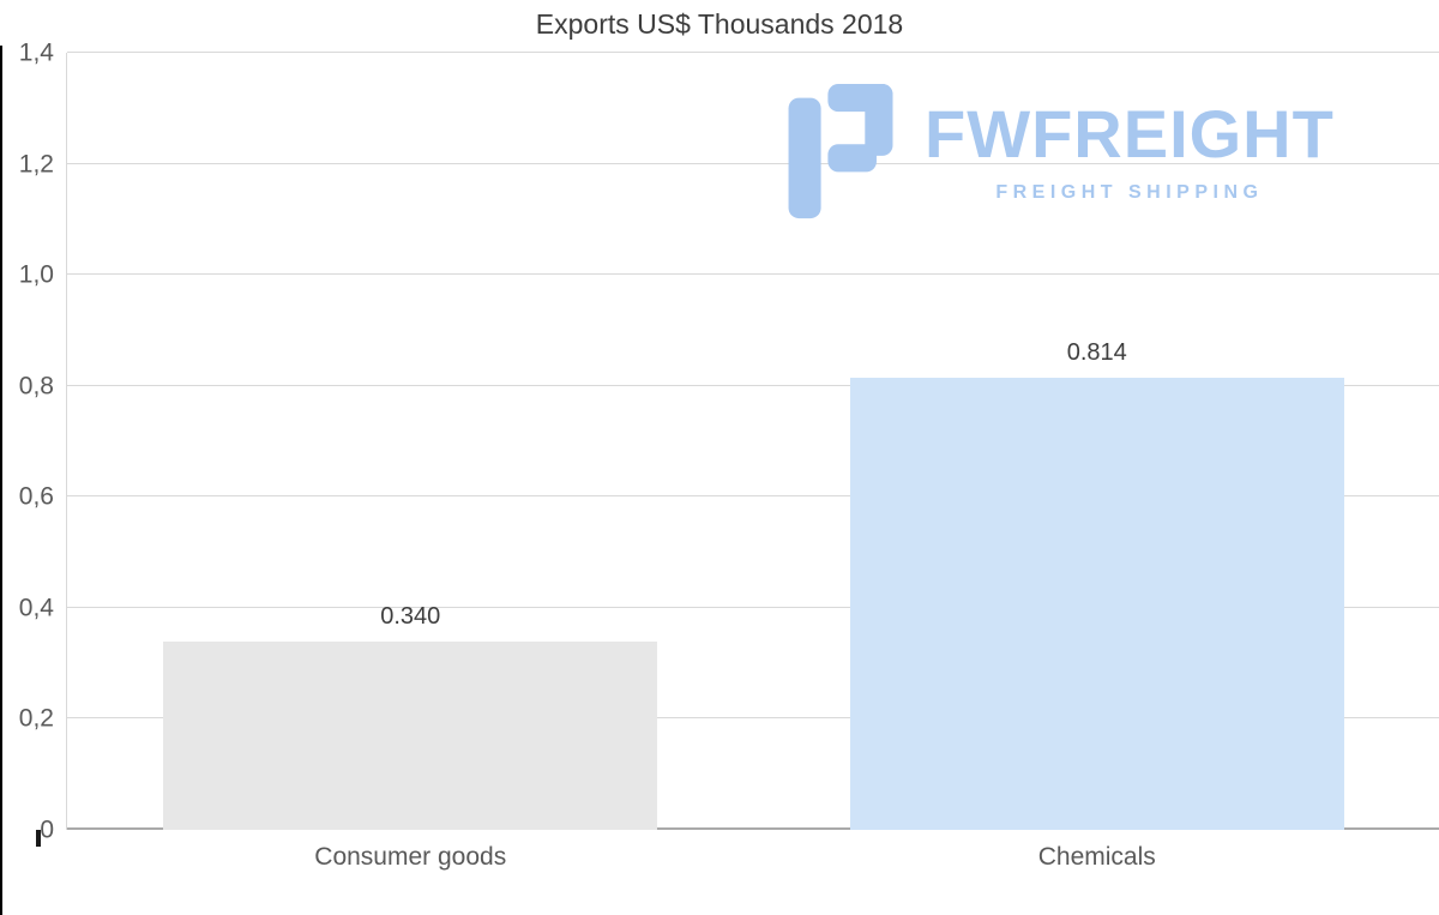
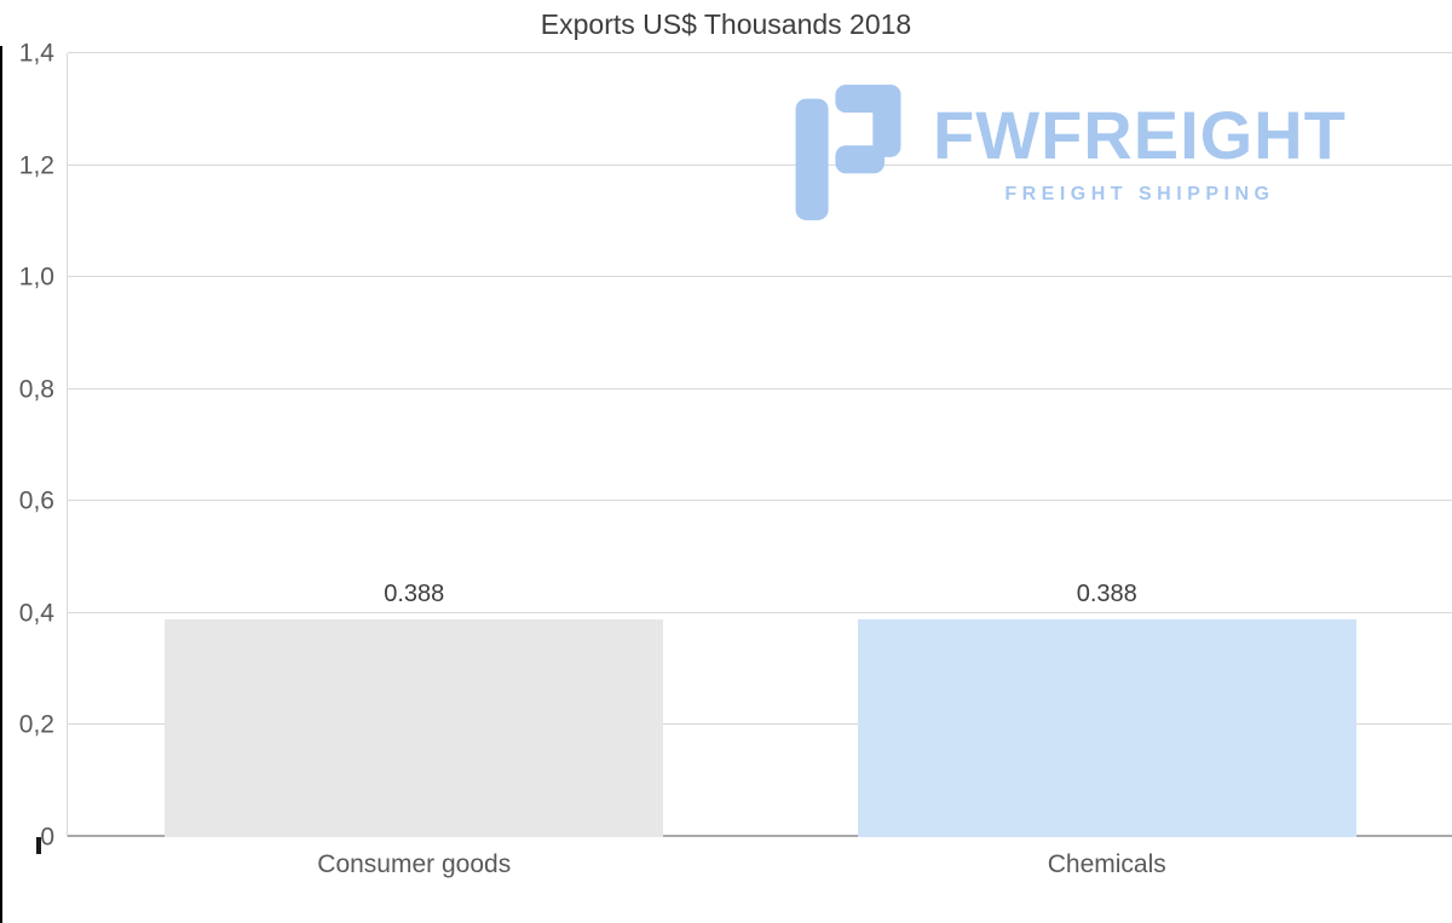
Consumer goods: 0.340 -> 0.388
Chemicals: 0.814 -> 0.388
